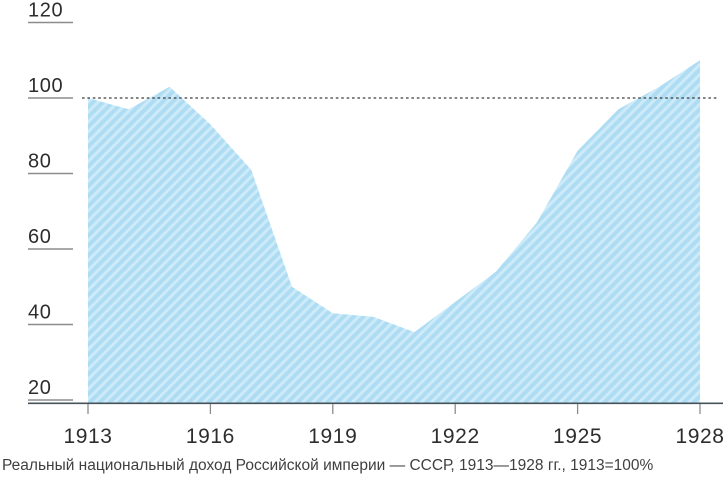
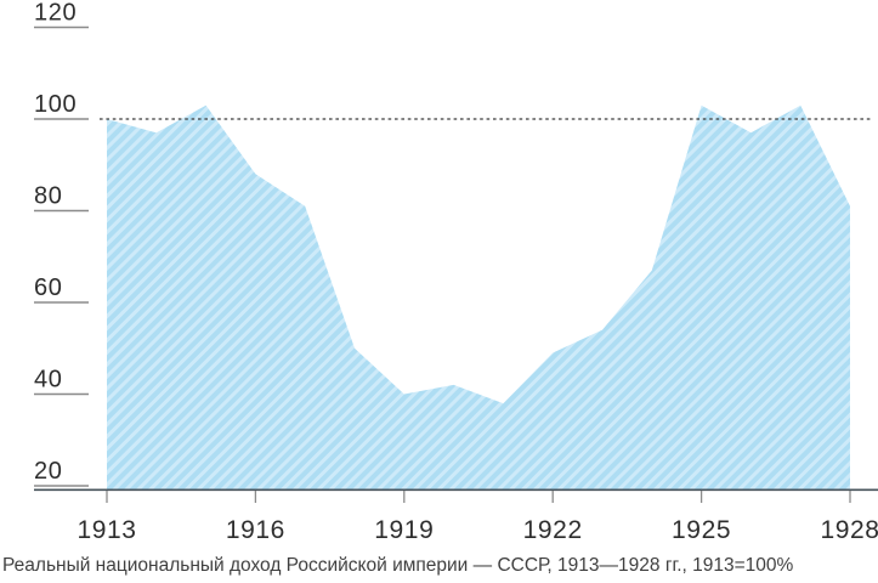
1916: 93 -> 88
1919: 43 -> 40
1922: 46 -> 49
1925: 86 -> 103
1928: 110 -> 81
